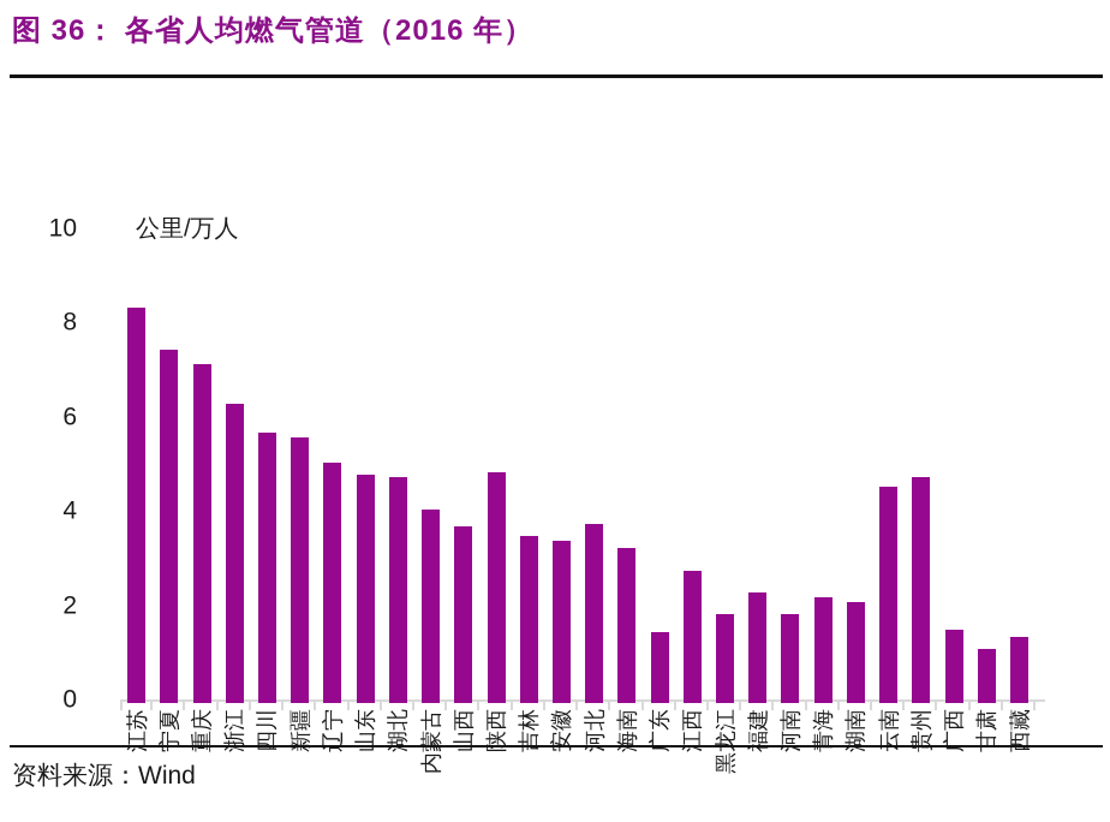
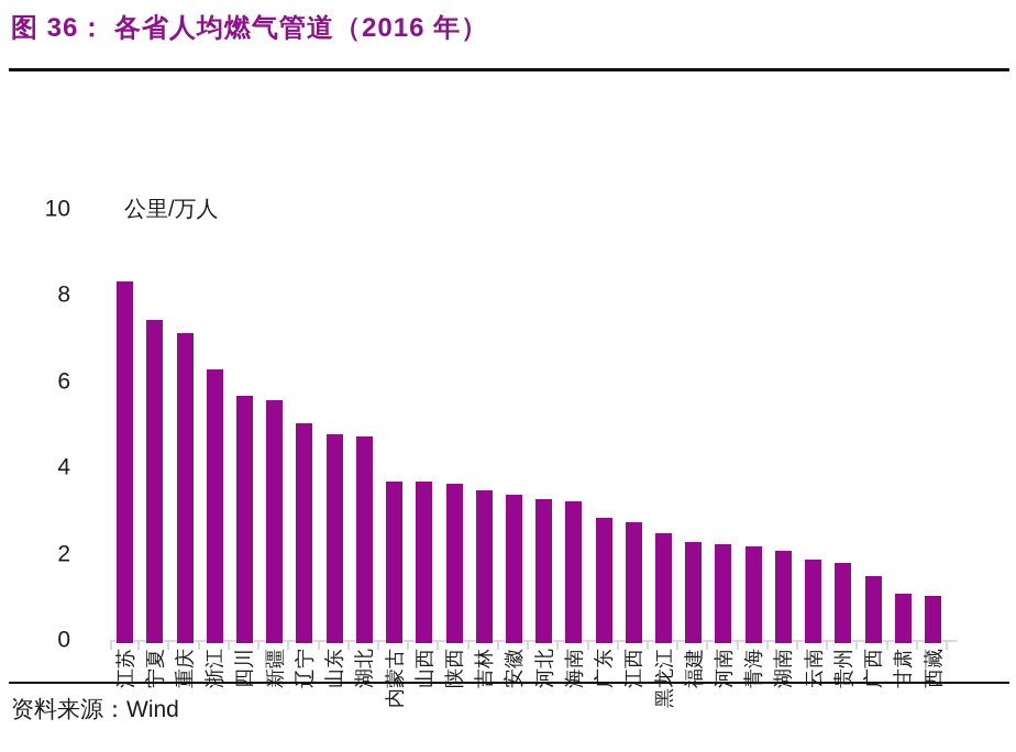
内蒙古: 4.1 -> 3.8
陕西: 4.9 -> 3.7
河北: 3.8 -> 3.4
广东: 1.5 -> 2.9
黑龙江: 1.9 -> 2.5
河南: 1.9 -> 2.3
云南: 4.6 -> 1.9
贵州: 4.8 -> 1.9
西藏: 1.4 -> 1.1
